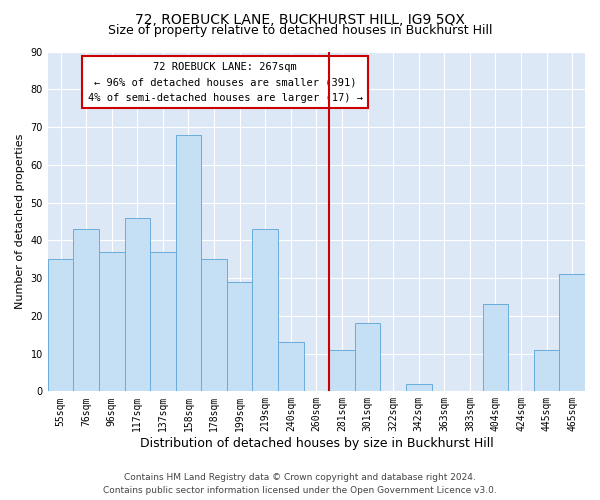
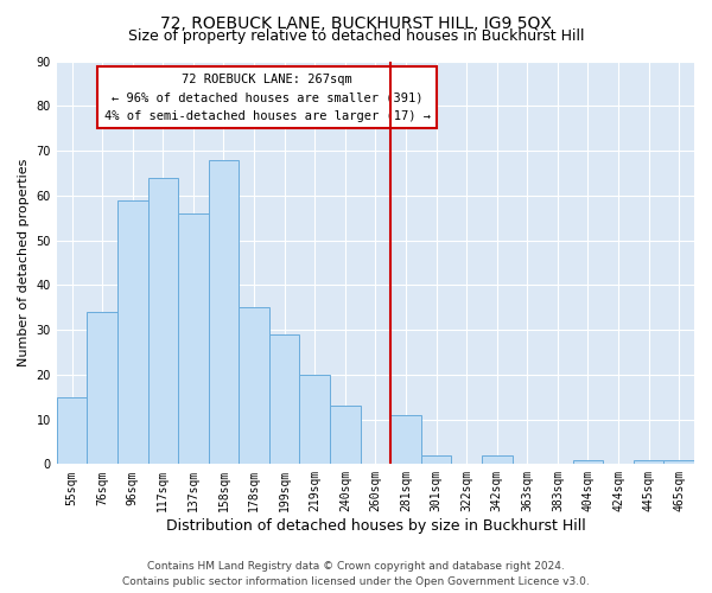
55sqm: 35 -> 15
76sqm: 43 -> 34
96sqm: 37 -> 59
117sqm: 46 -> 64
137sqm: 37 -> 56
219sqm: 43 -> 20
301sqm: 18 -> 2
404sqm: 23 -> 1
445sqm: 11 -> 1
465sqm: 31 -> 1
